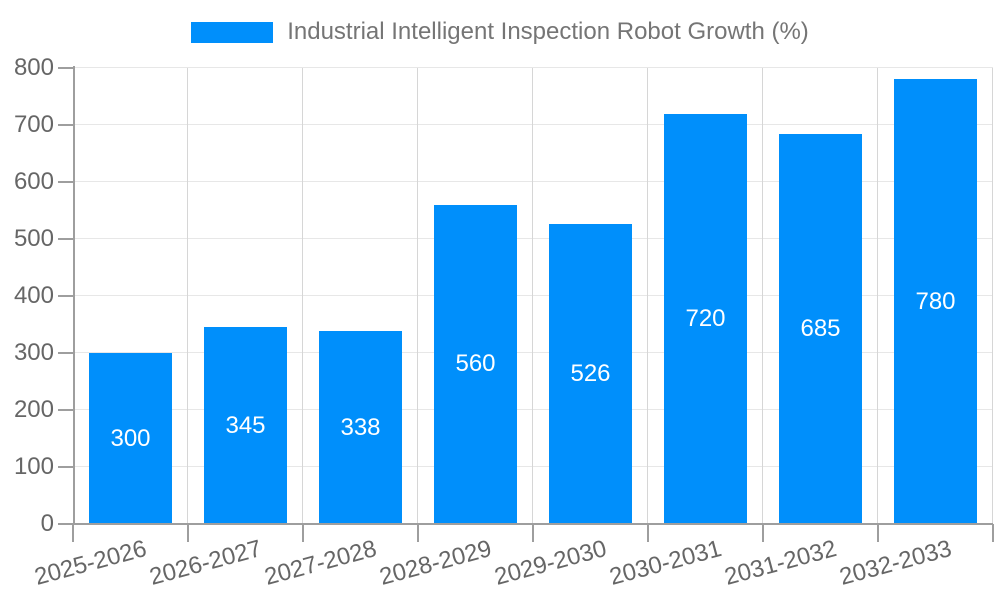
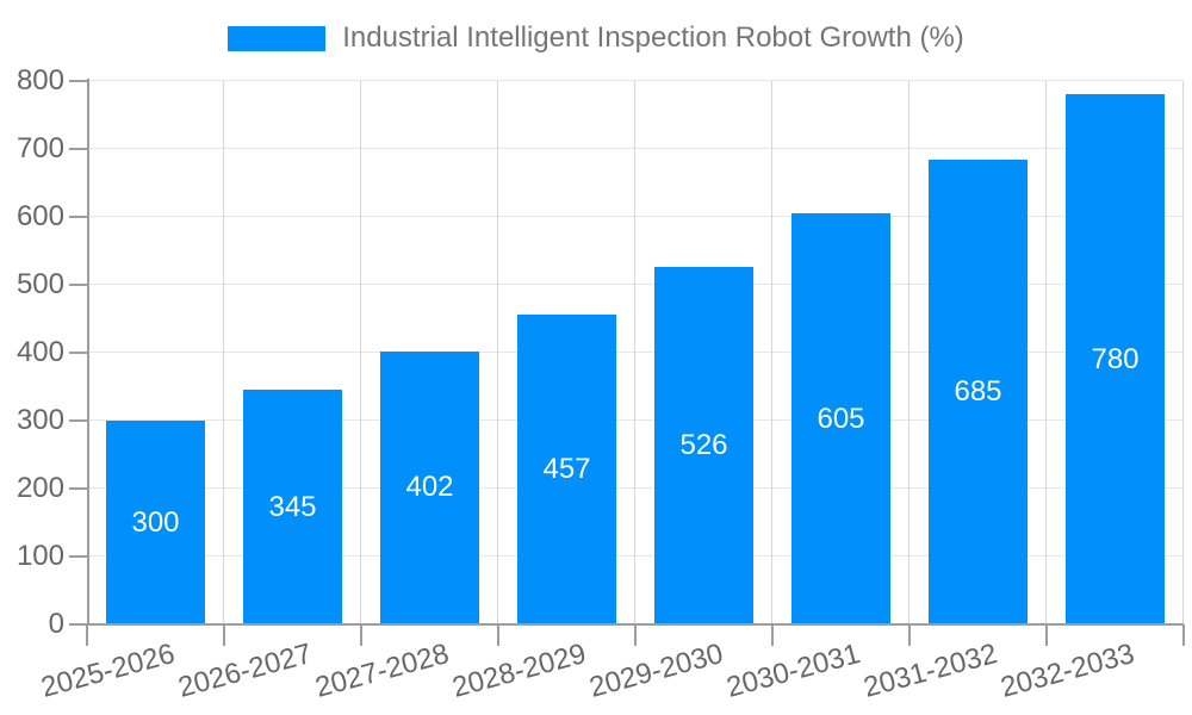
2027-2028: 338 -> 402
2028-2029: 560 -> 457
2030-2031: 720 -> 605
